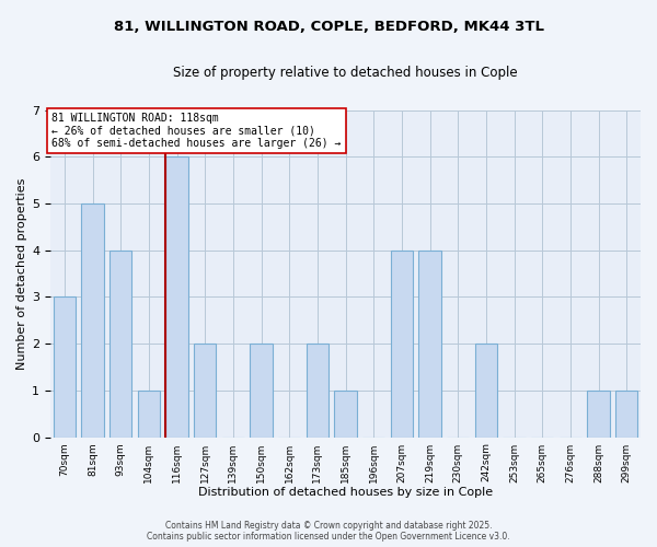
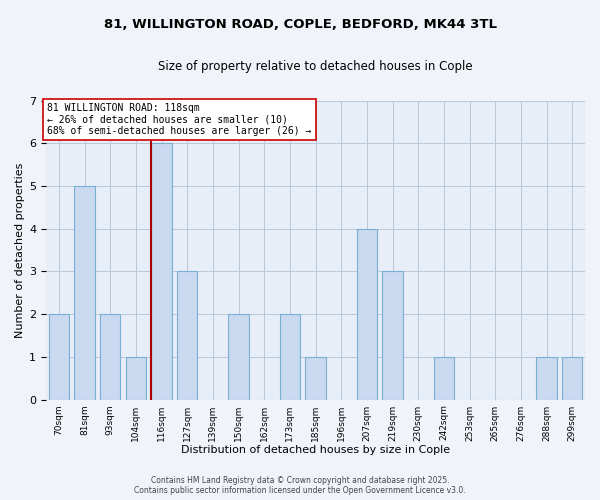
70sqm: 3 -> 2
93sqm: 4 -> 2
127sqm: 2 -> 3
219sqm: 4 -> 3
242sqm: 2 -> 1
